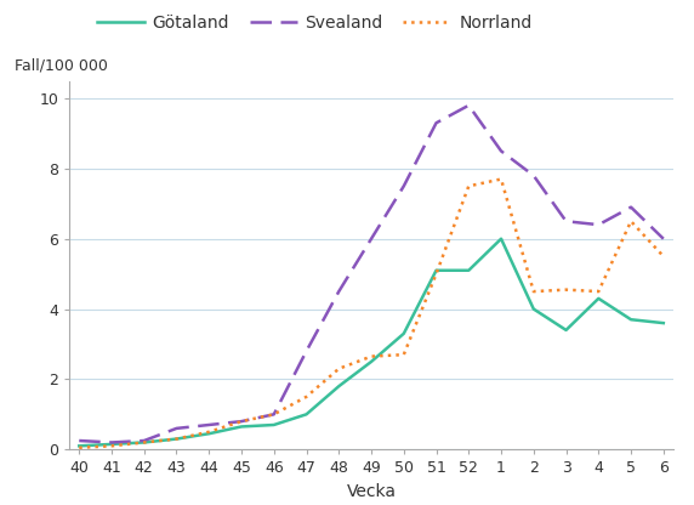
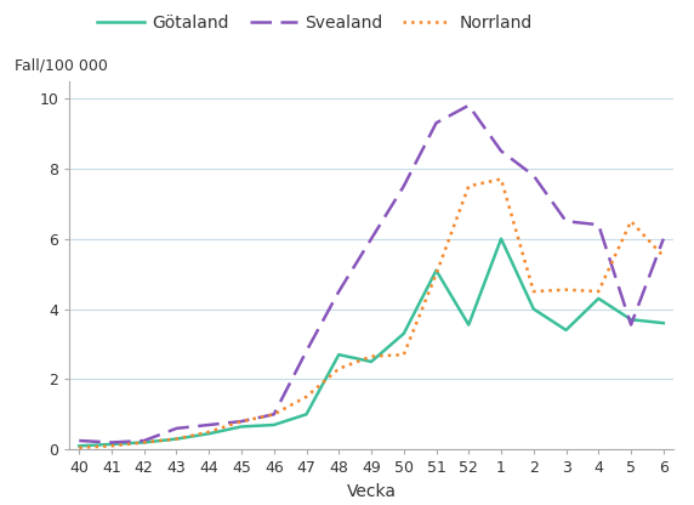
Götaland/48: 1.80 -> 2.70
Götaland/52: 5.10 -> 3.55
Svealand/5: 6.90 -> 3.55
